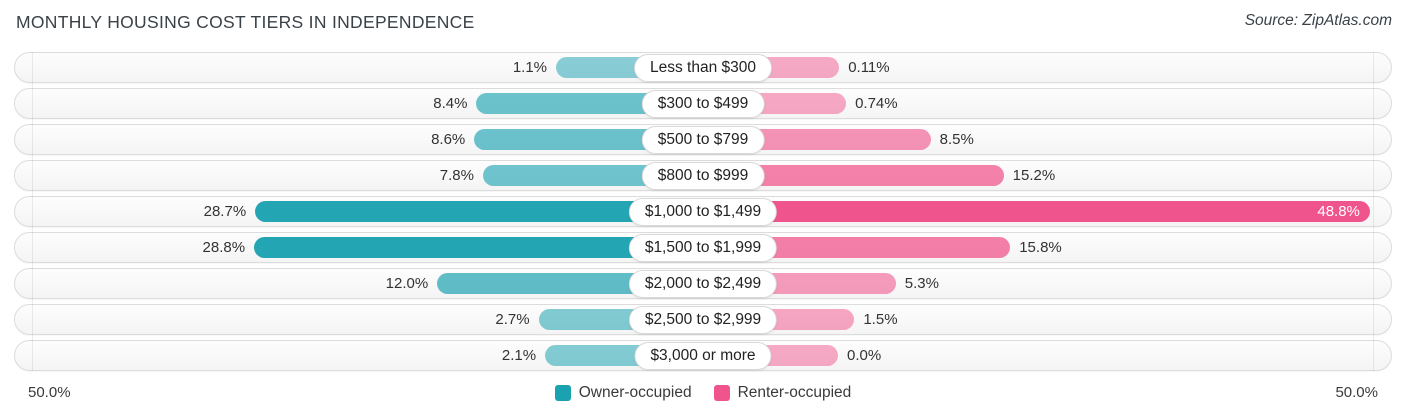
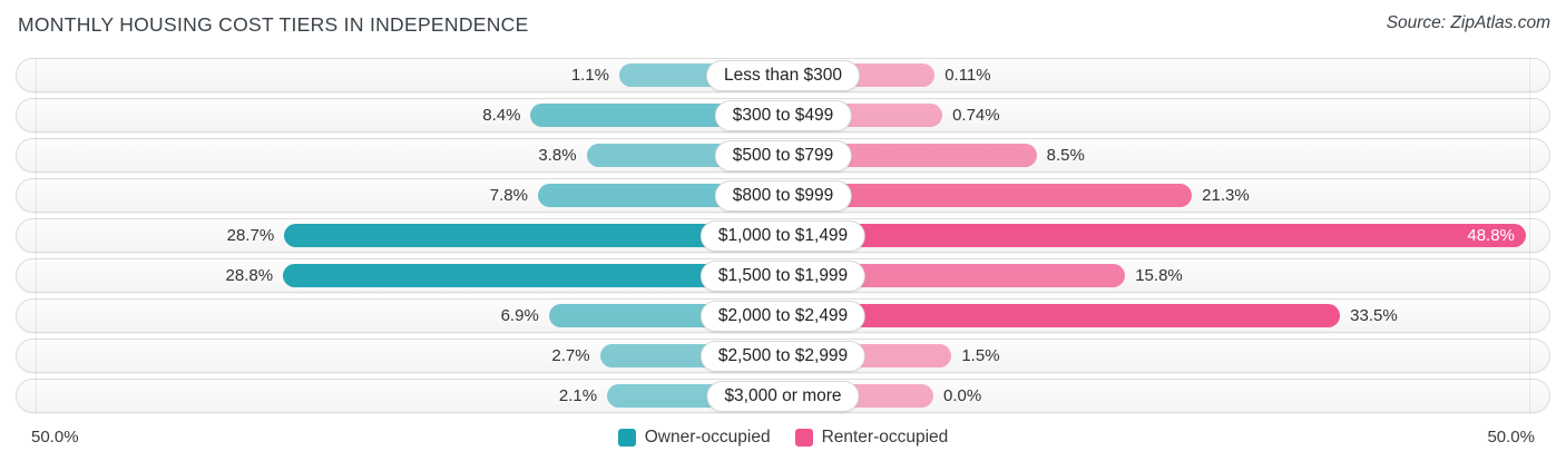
Owner-occupied/$500 to $799: 8.6% -> 3.8%
Renter-occupied/$800 to $999: 15.2% -> 21.3%
Owner-occupied/$2,000 to $2,499: 12.0% -> 6.9%
Renter-occupied/$2,000 to $2,499: 5.3% -> 33.5%
